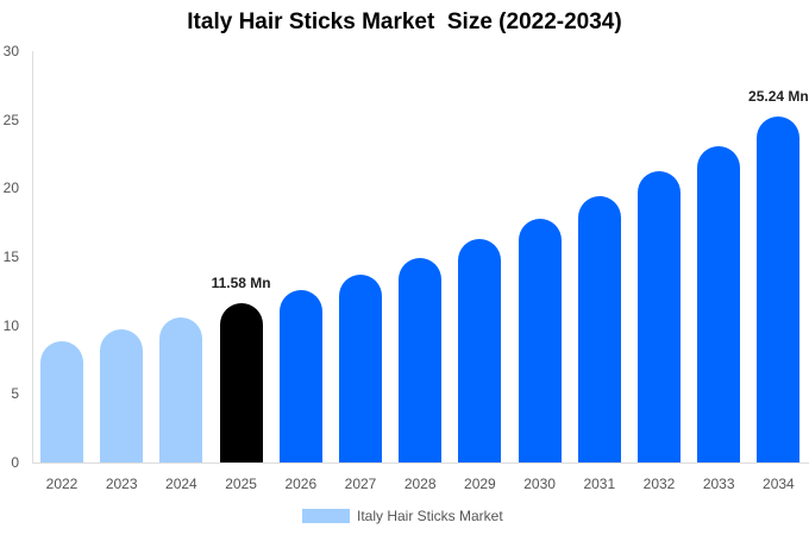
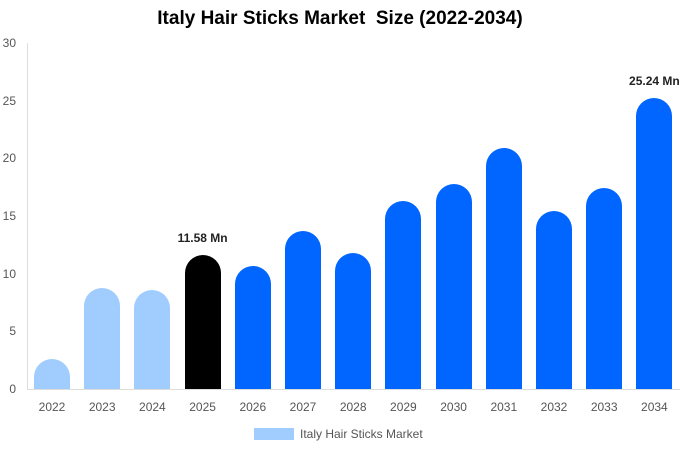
2022: 8.8 -> 2.6
2023: 9.7 -> 8.8
2024: 10.6 -> 8.6
2026: 12.6 -> 10.7
2028: 14.9 -> 11.8
2031: 19.4 -> 20.9
2032: 21.2 -> 15.4
2033: 23.1 -> 17.4
